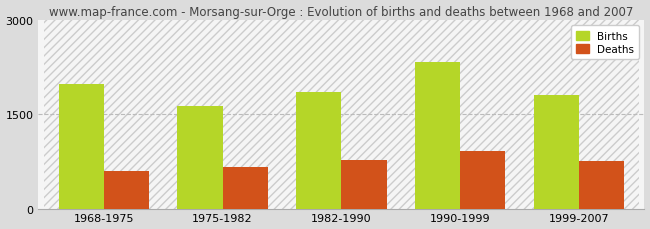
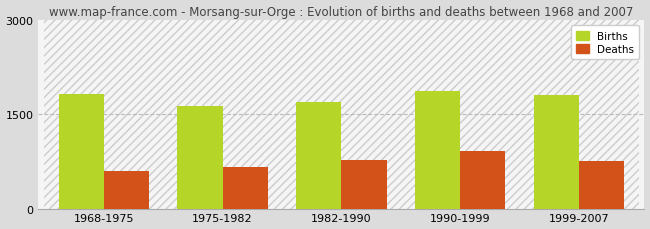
Births/1968-1975: 1980 -> 1820
Births/1982-1990: 1860 -> 1700
Births/1990-1999: 2340 -> 1870
